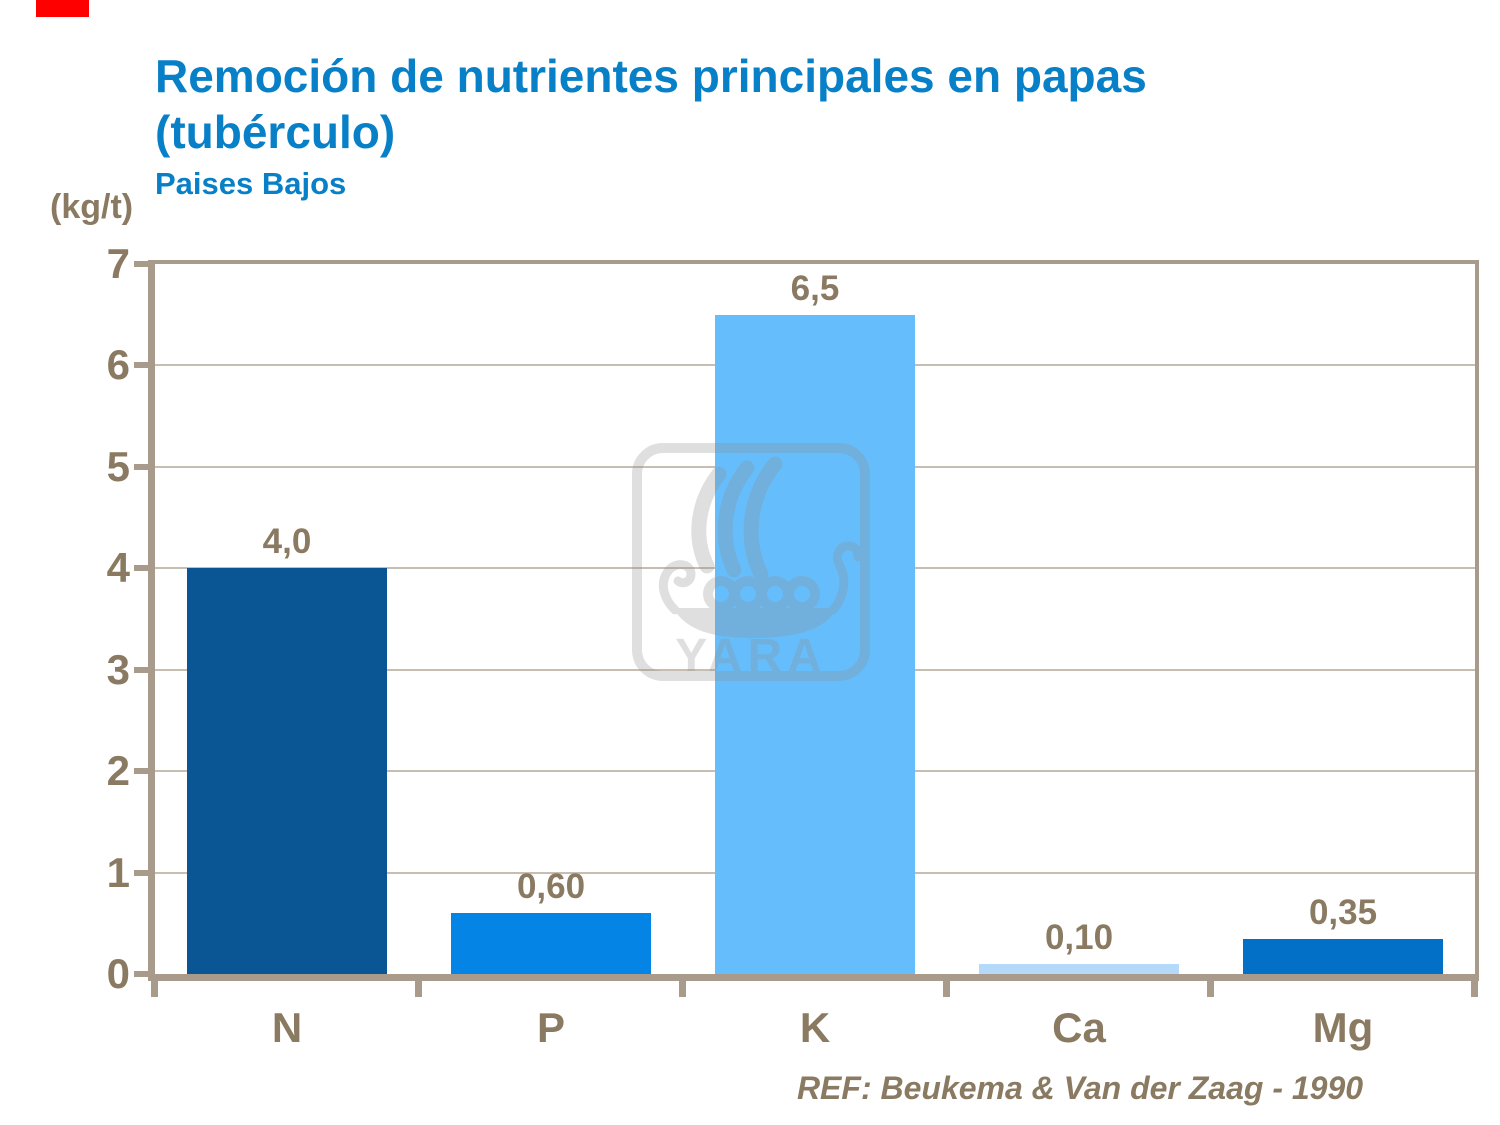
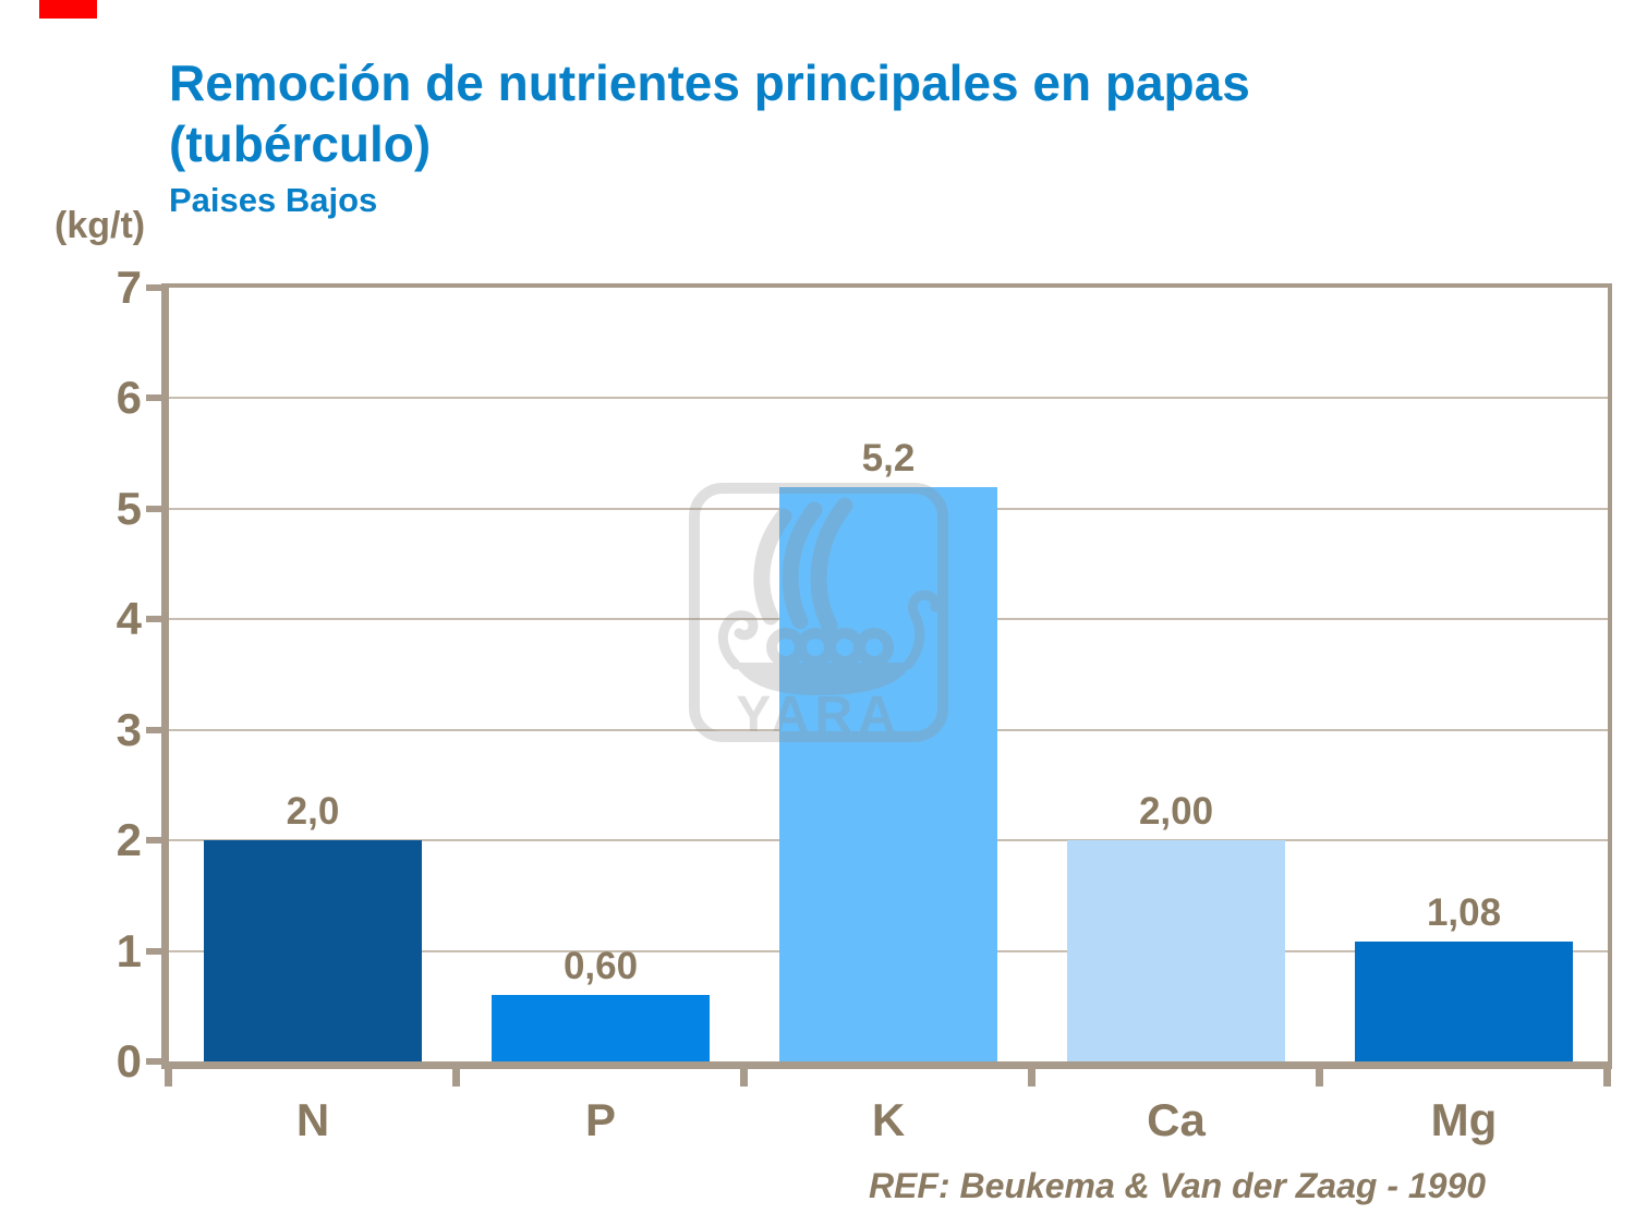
N: 4,0 -> 2,0
K: 6,5 -> 5,2
Ca: 0,10 -> 2,00
Mg: 0,35 -> 1,08
